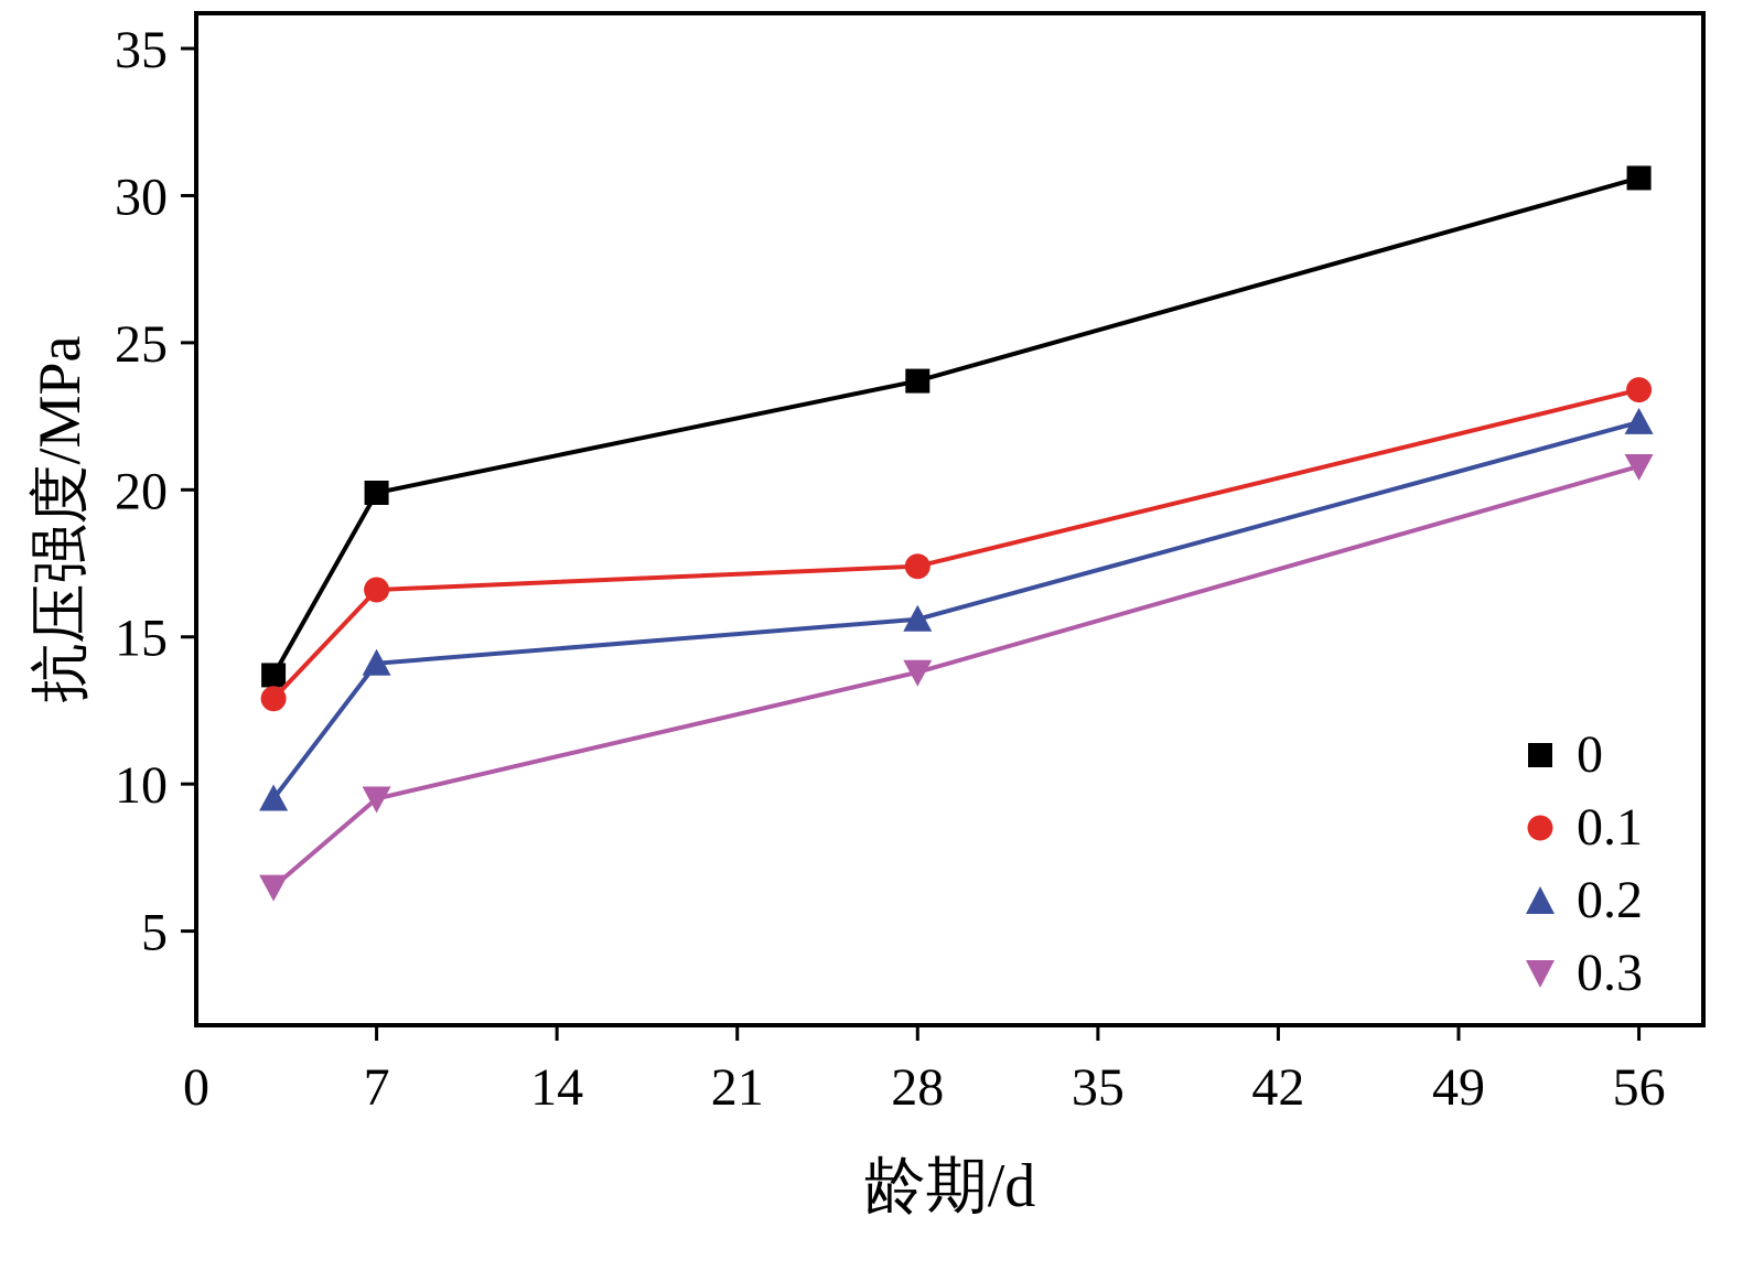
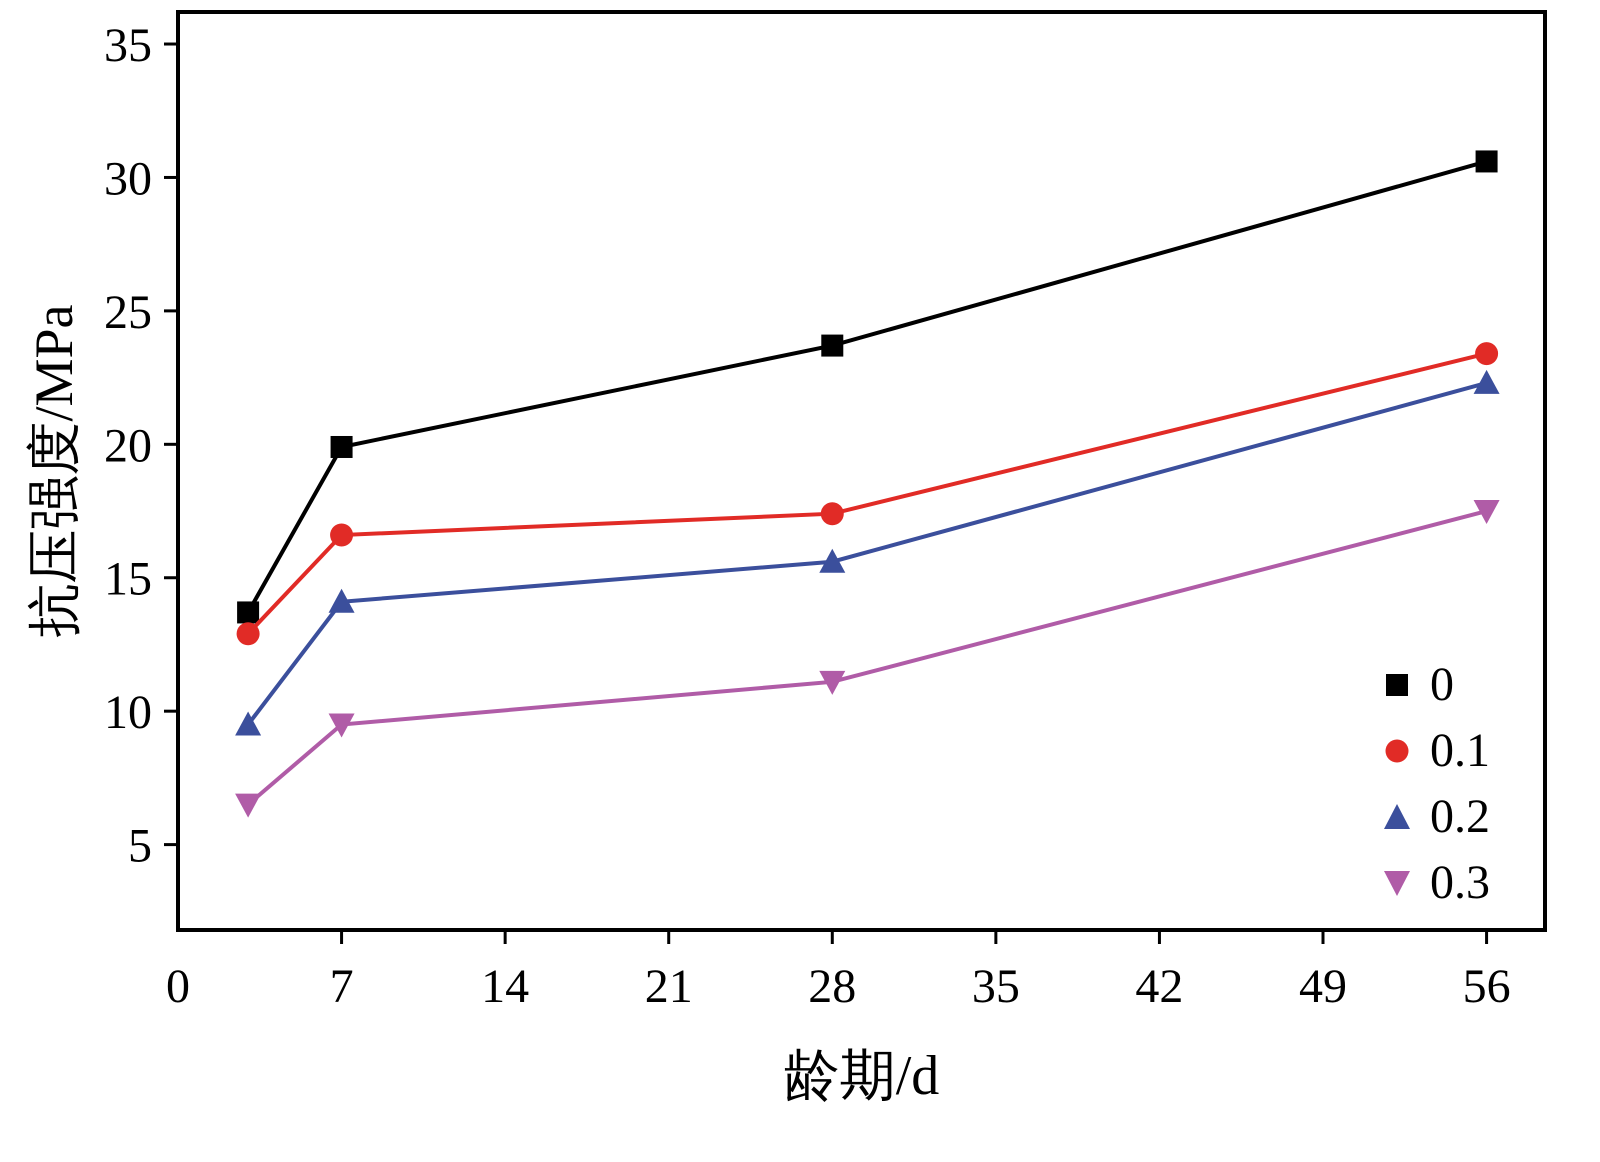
0.3/28: 13.8 -> 11.1
0.3/56: 20.8 -> 17.5
